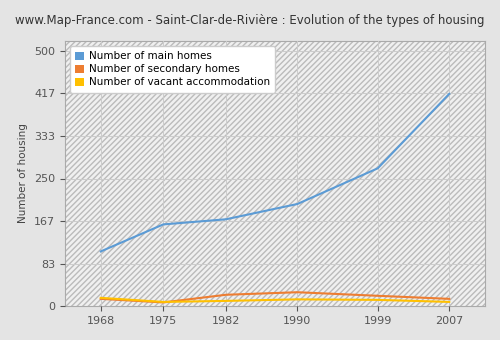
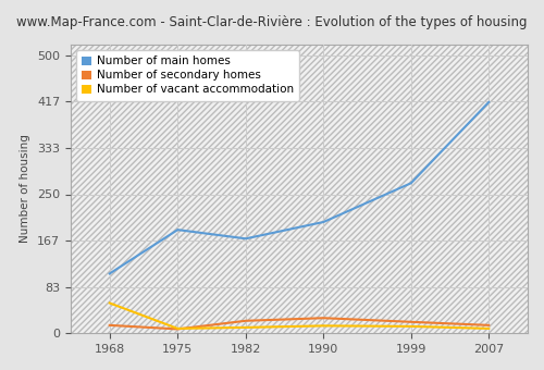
Number of vacant accommodation/1968: 16 -> 54
Number of main homes/1975: 160 -> 186
